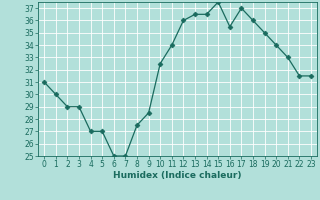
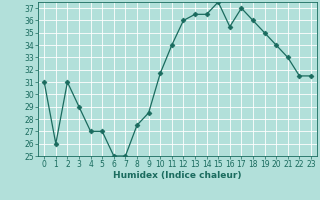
1: 30.0 -> 26.0
2: 29.0 -> 31.0
10: 32.5 -> 31.7
